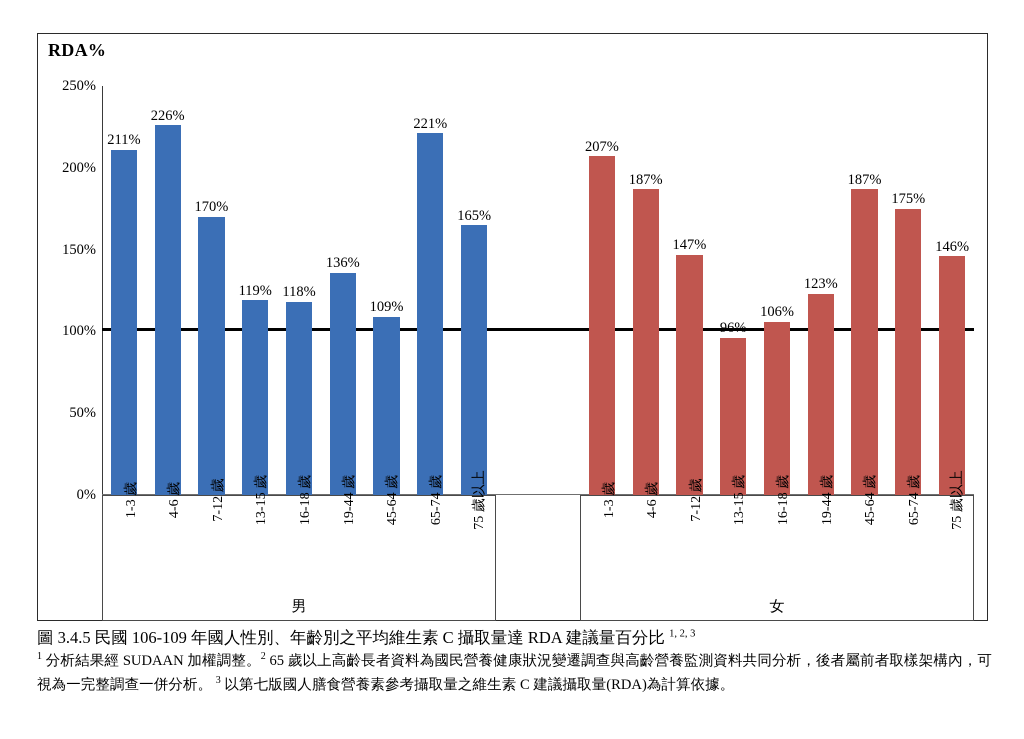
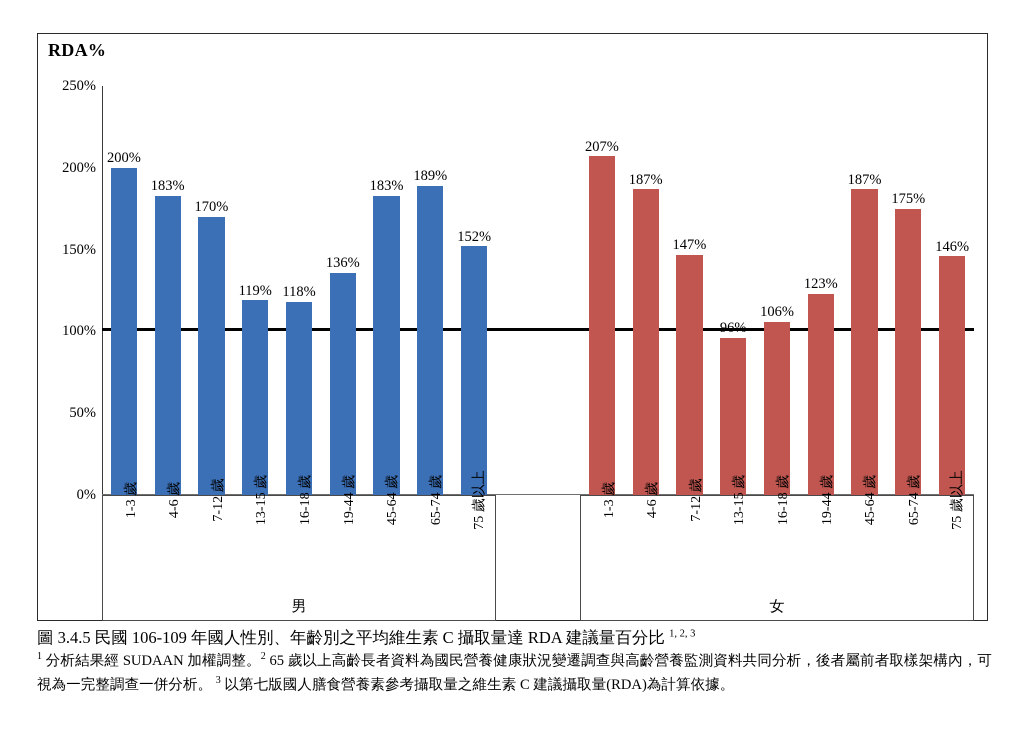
男/1-3 歲: 211% -> 200%
男/4-6 歲: 226% -> 183%
男/45-64 歲: 109% -> 183%
男/65-74 歲: 221% -> 189%
男/75 歲以上: 165% -> 152%
